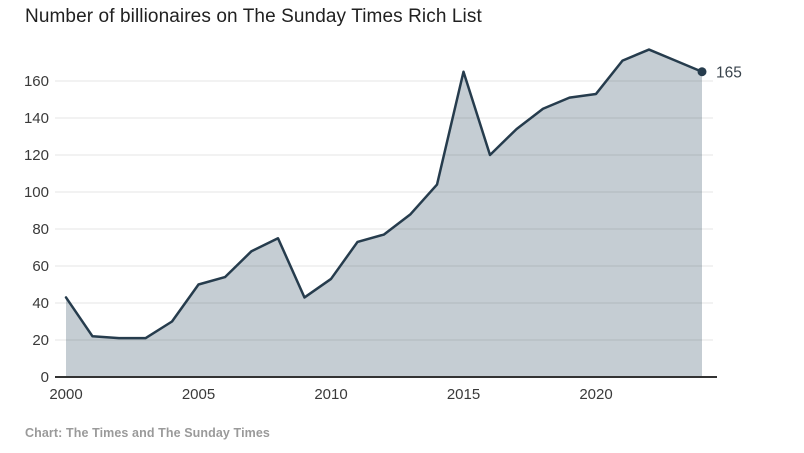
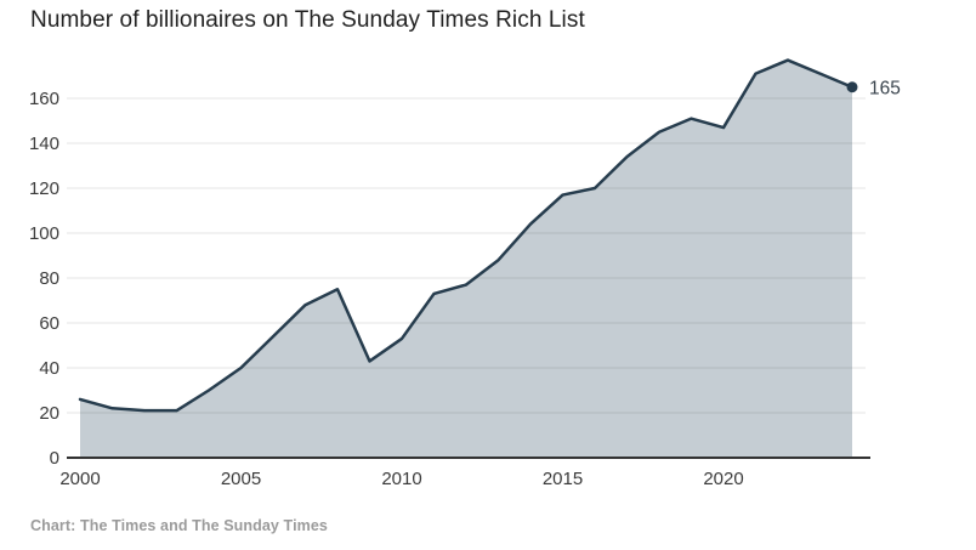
2000: 43 -> 26
2005: 50 -> 40
2015: 165 -> 117
2020: 153 -> 147
